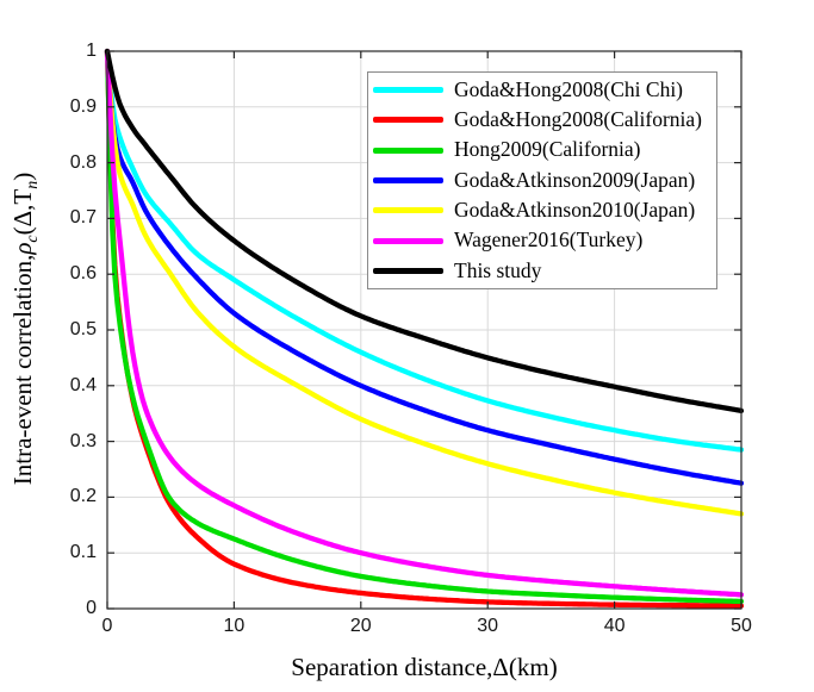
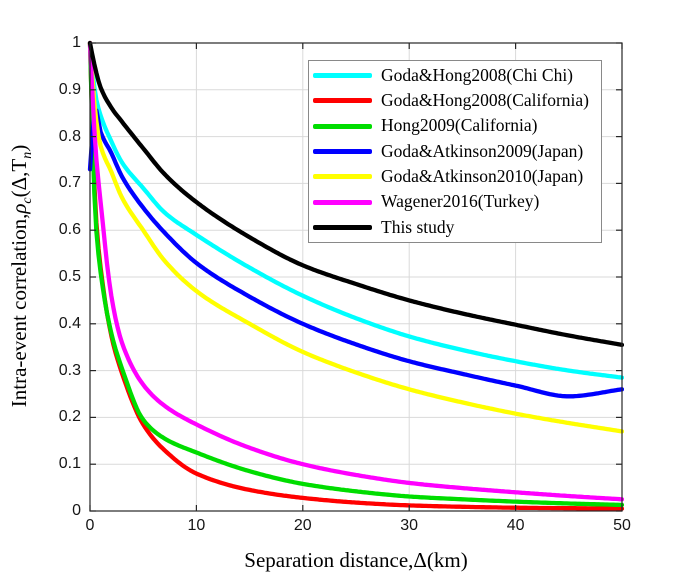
Goda&Atkinson2009(Japan)/0: 1.00 -> 0.73
Goda&Atkinson2009(Japan)/50: 0.23 -> 0.26
